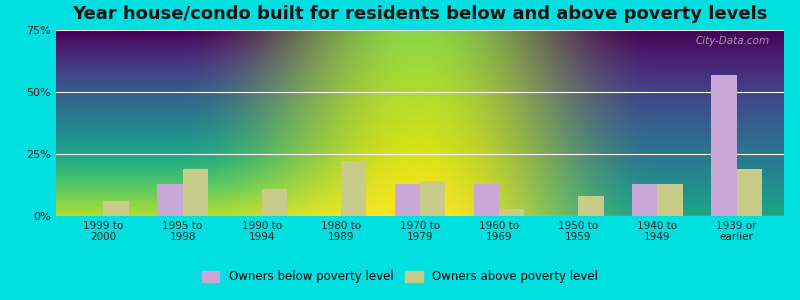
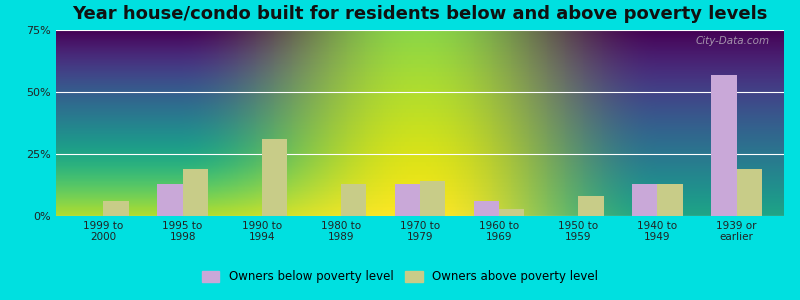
Owners above poverty level/1990 to 1994: 11% -> 31%
Owners above poverty level/1980 to 1989: 22% -> 13%
Owners below poverty level/1960 to 1969: 13% -> 6%
